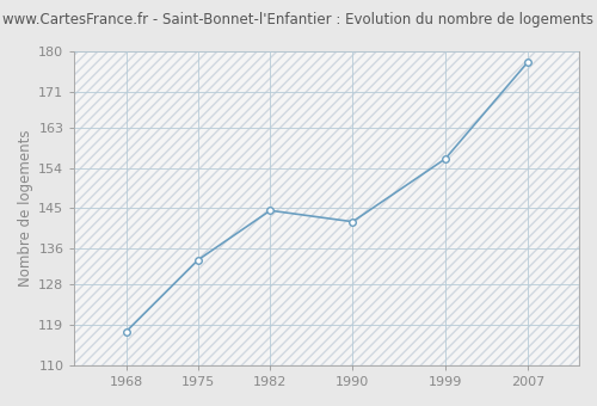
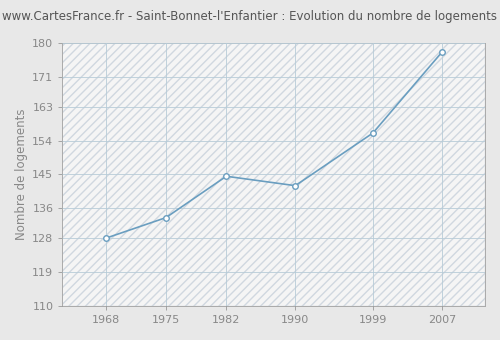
1968: 117.5 -> 128.0
